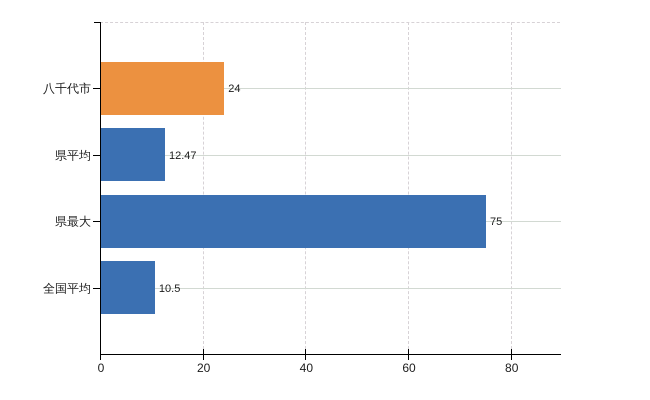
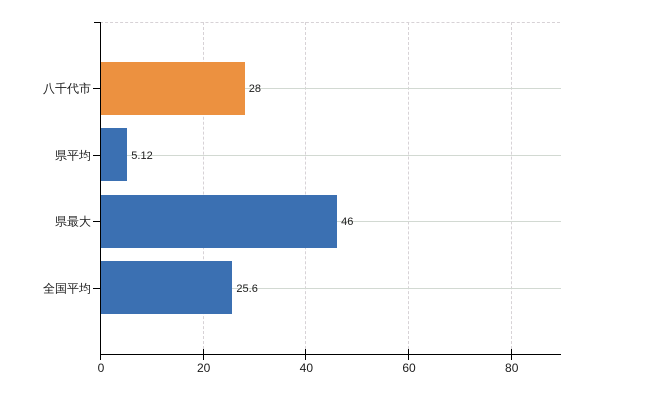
八千代市: 24 -> 28
県平均: 12.47 -> 5.12
県最大: 75 -> 46
全国平均: 10.5 -> 25.6
